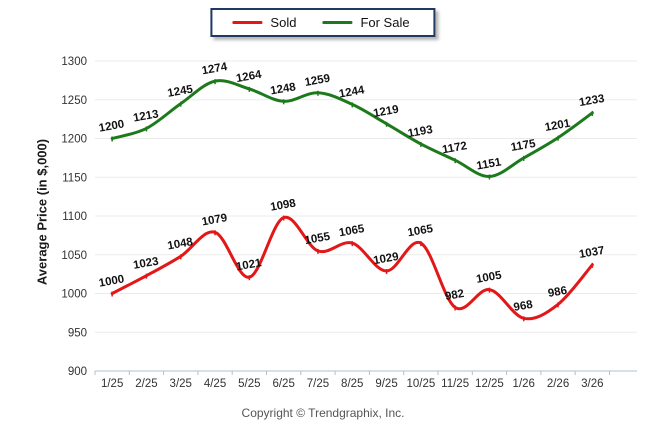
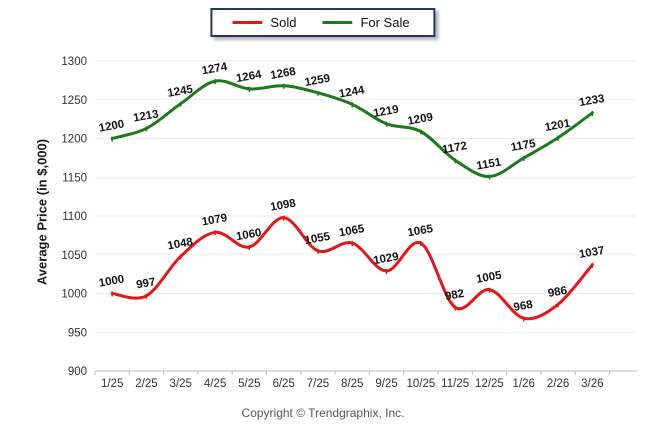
Sold/2/25: 1023 -> 997
Sold/5/25: 1021 -> 1060
For Sale/6/25: 1248 -> 1268
For Sale/10/25: 1193 -> 1209
